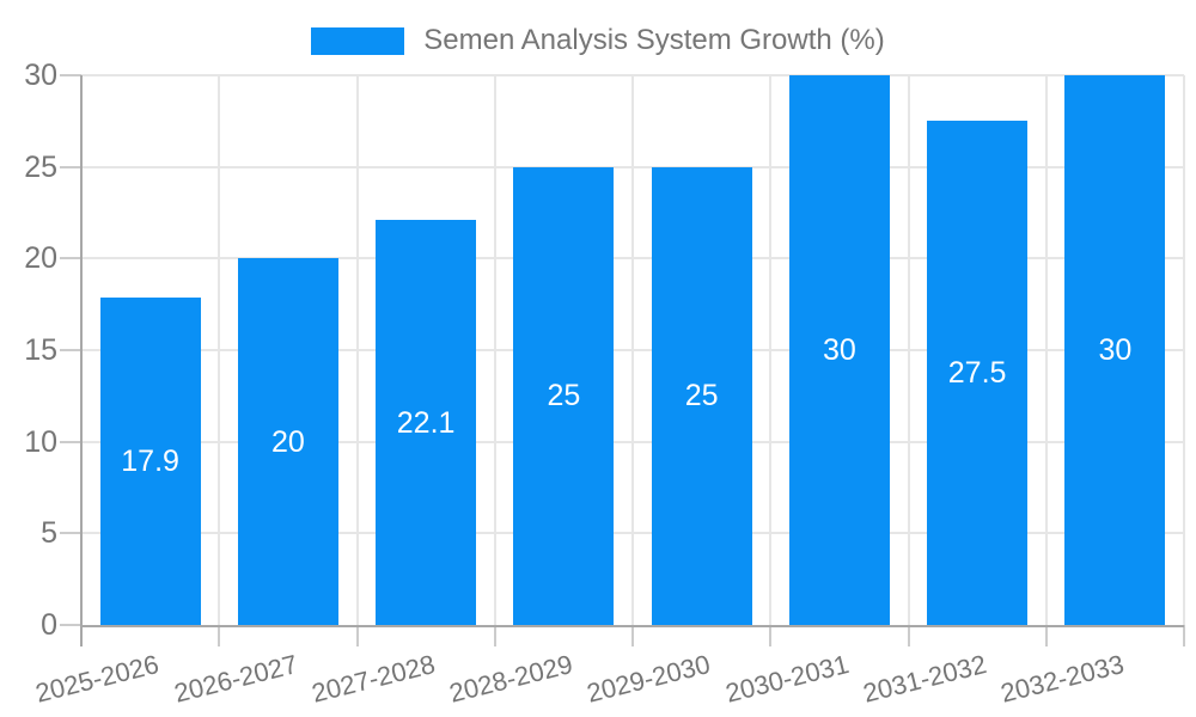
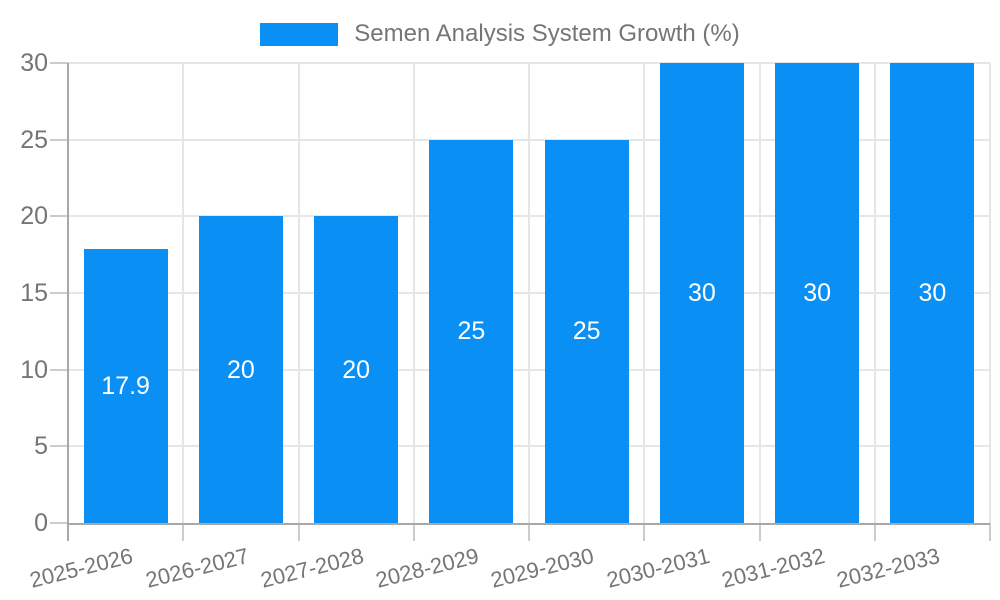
2027-2028: 22.1 -> 20
2031-2032: 27.5 -> 30
